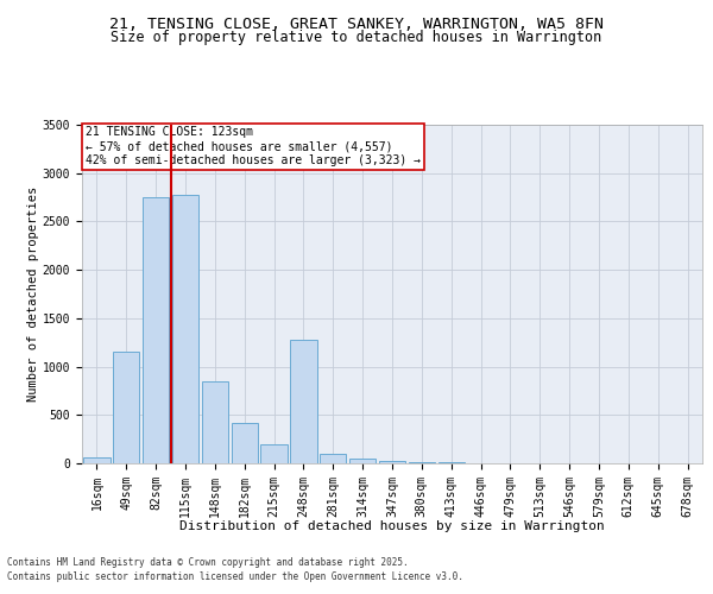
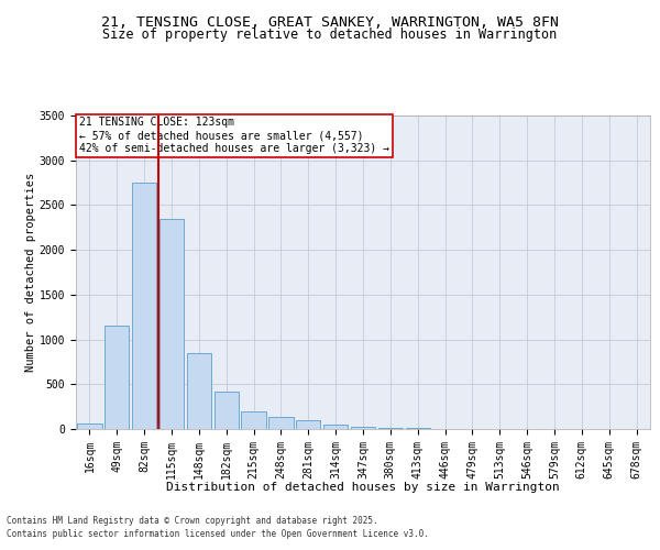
115sqm: 2780 -> 2350
248sqm: 1280 -> 130
